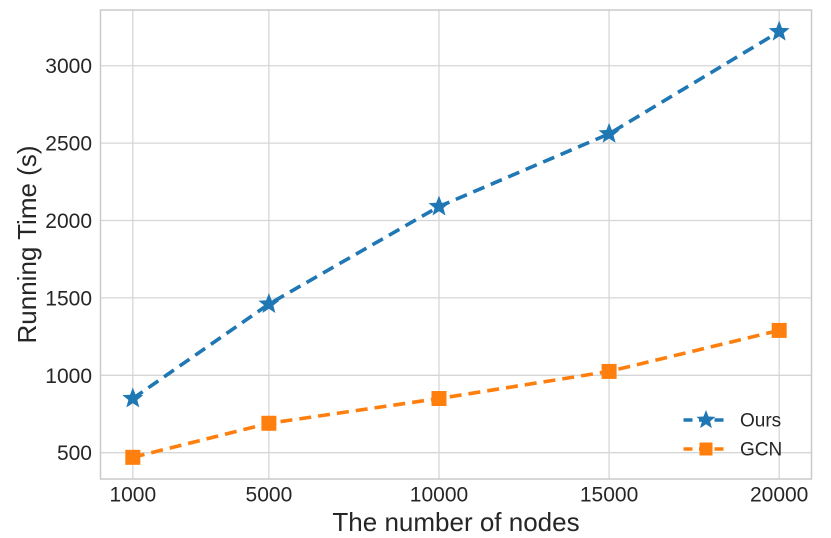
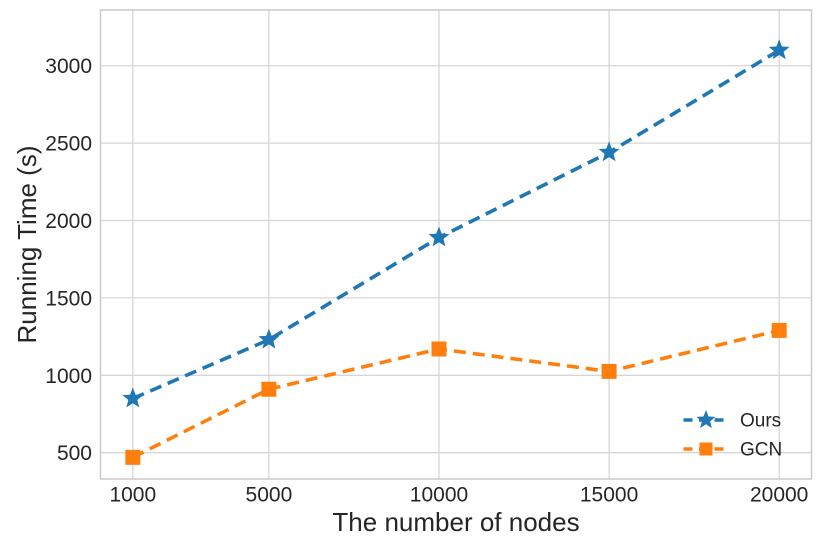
Ours/5000: 1460 -> 1230
GCN/5000: 690 -> 910
Ours/10000: 2090 -> 1890
GCN/10000: 850 -> 1170
Ours/15000: 2560 -> 2440
Ours/20000: 3220 -> 3100
